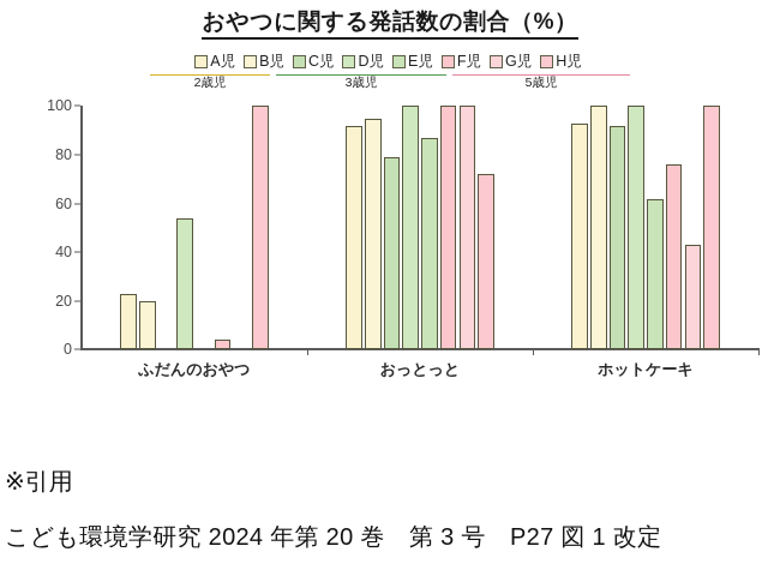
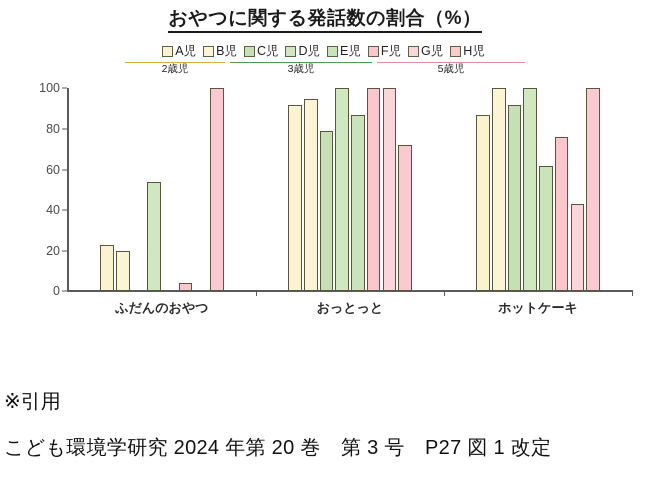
A児/ホットケーキ: 93 -> 87
